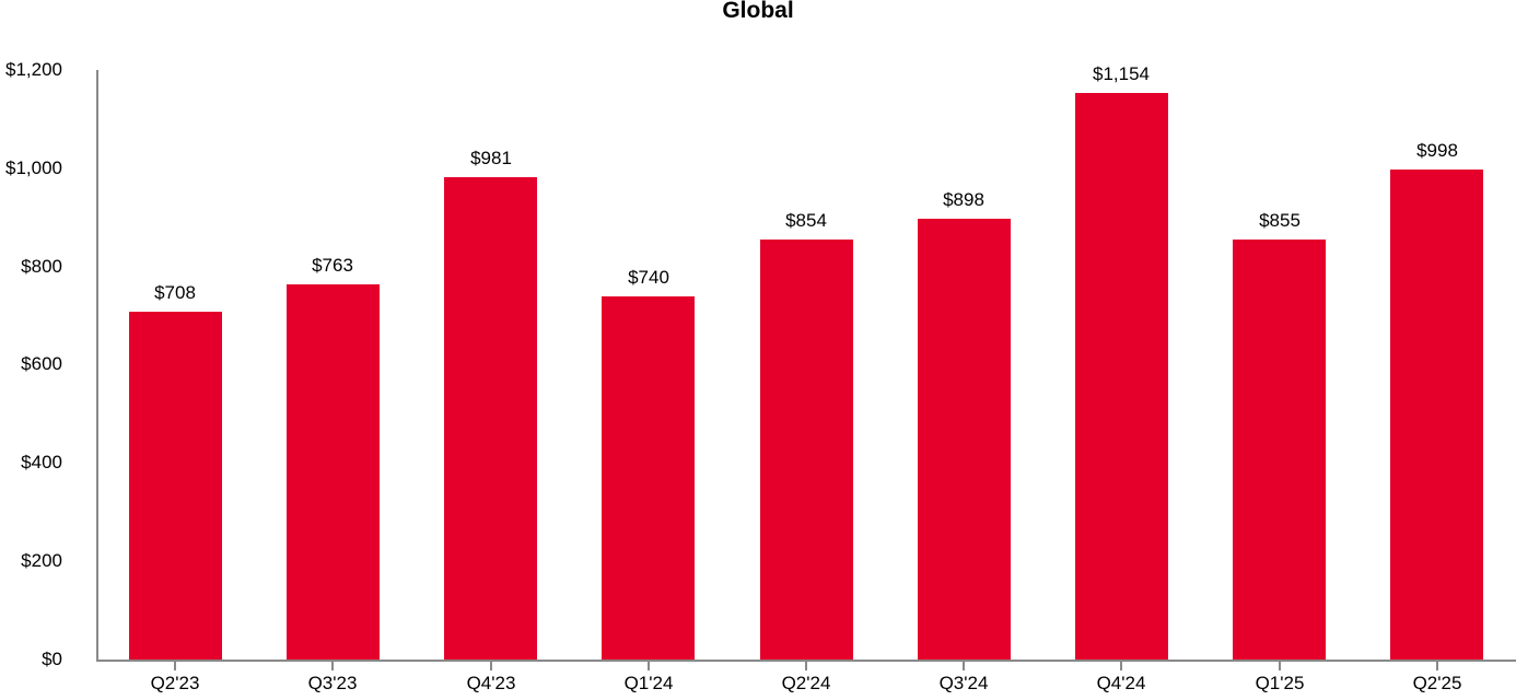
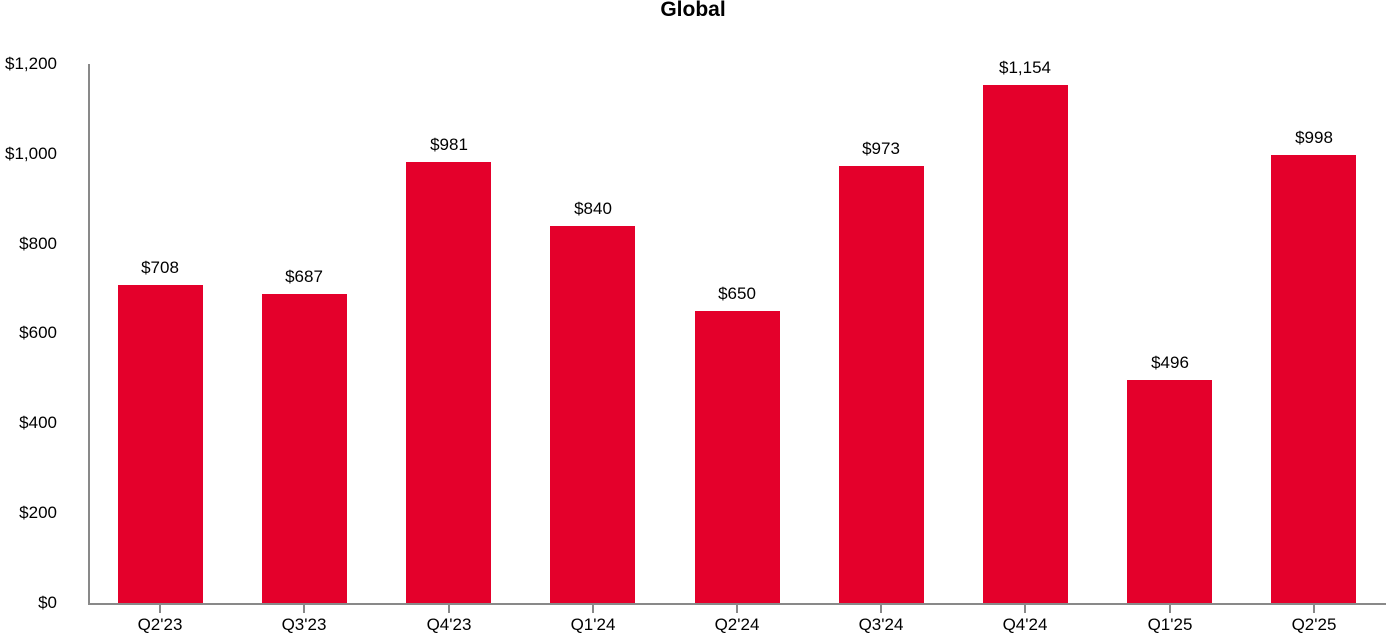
Q3'23: $763 -> $687
Q1'24: $740 -> $840
Q2'24: $854 -> $650
Q3'24: $898 -> $973
Q1'25: $855 -> $496
